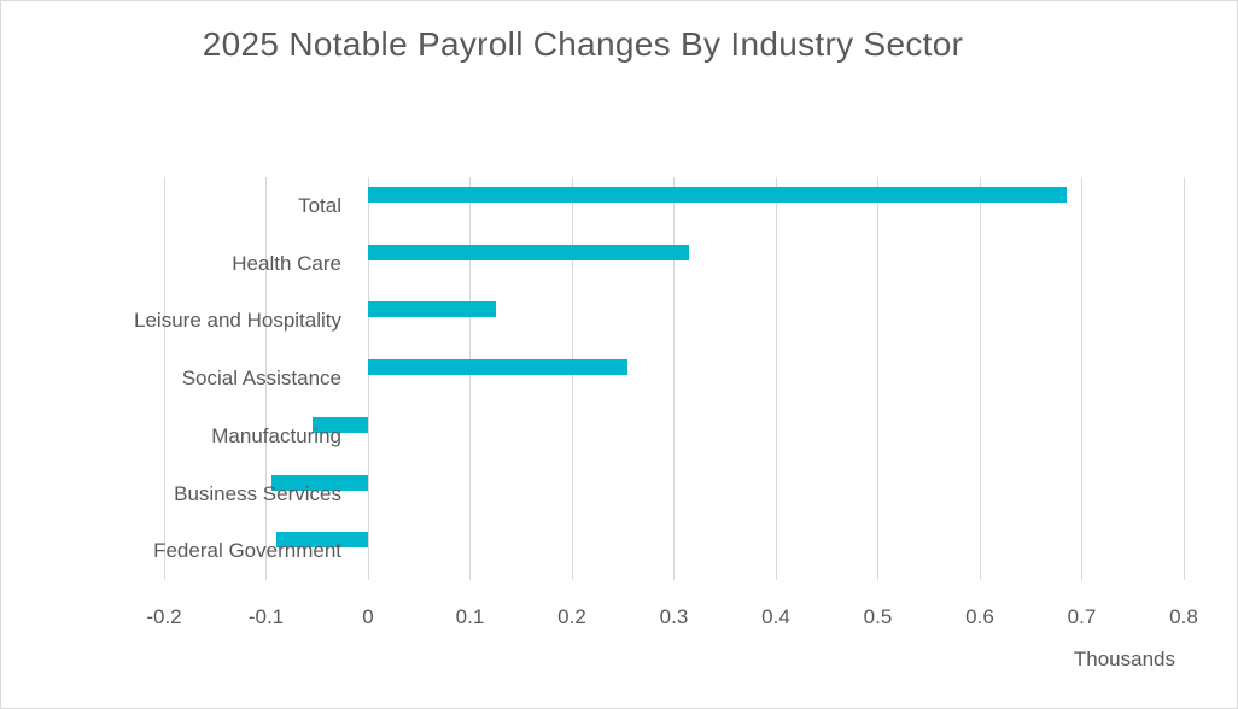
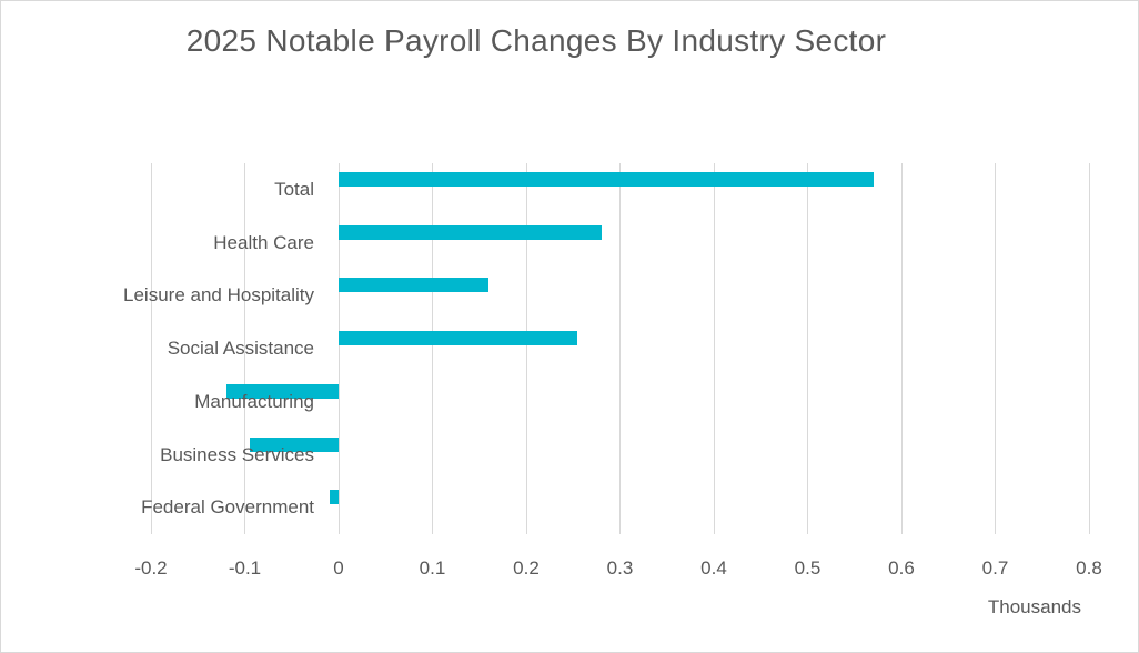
Total: 0.69 -> 0.57
Health Care: 0.32 -> 0.28
Leisure and Hospitality: 0.12 -> 0.16
Manufacturing: -0.06 -> -0.12
Federal Government: -0.09 -> -0.01
